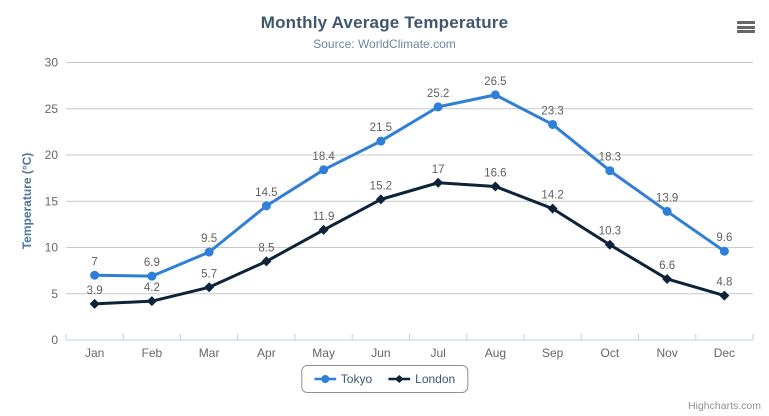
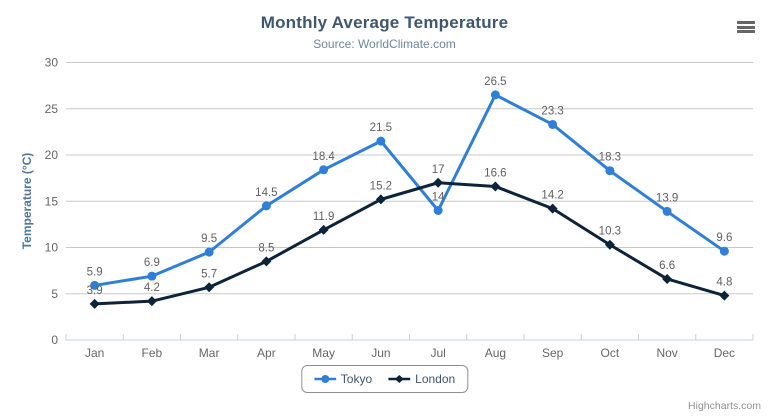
Tokyo/Jan: 7 -> 5.9
Tokyo/Jul: 25.2 -> 14
